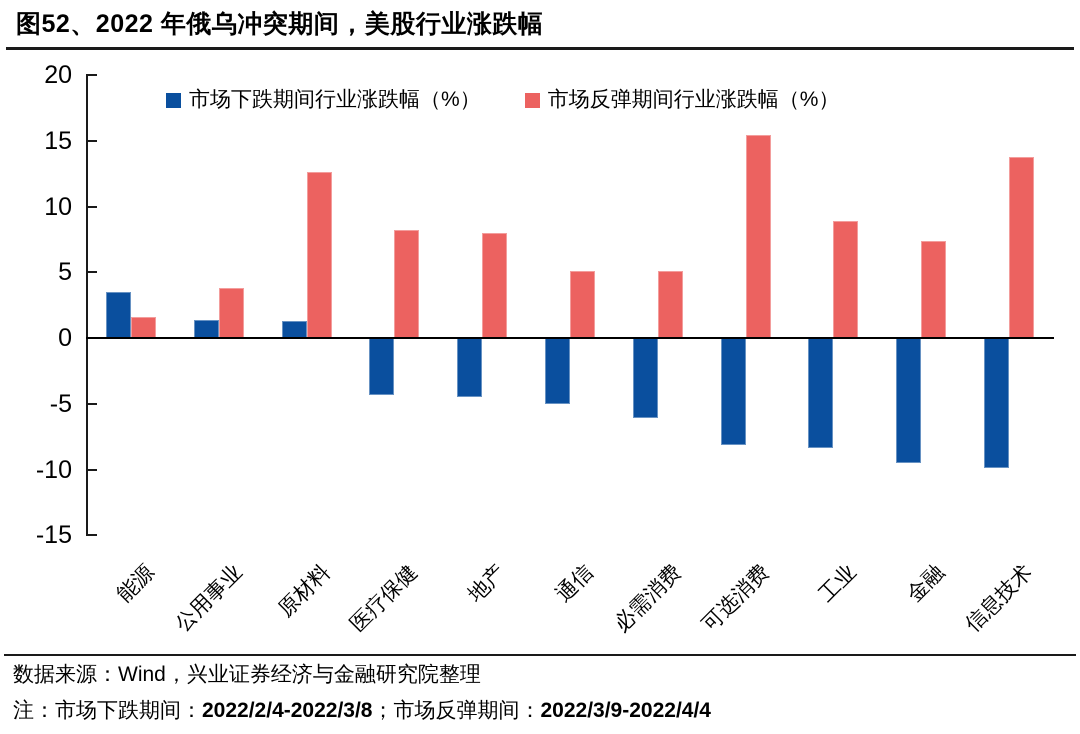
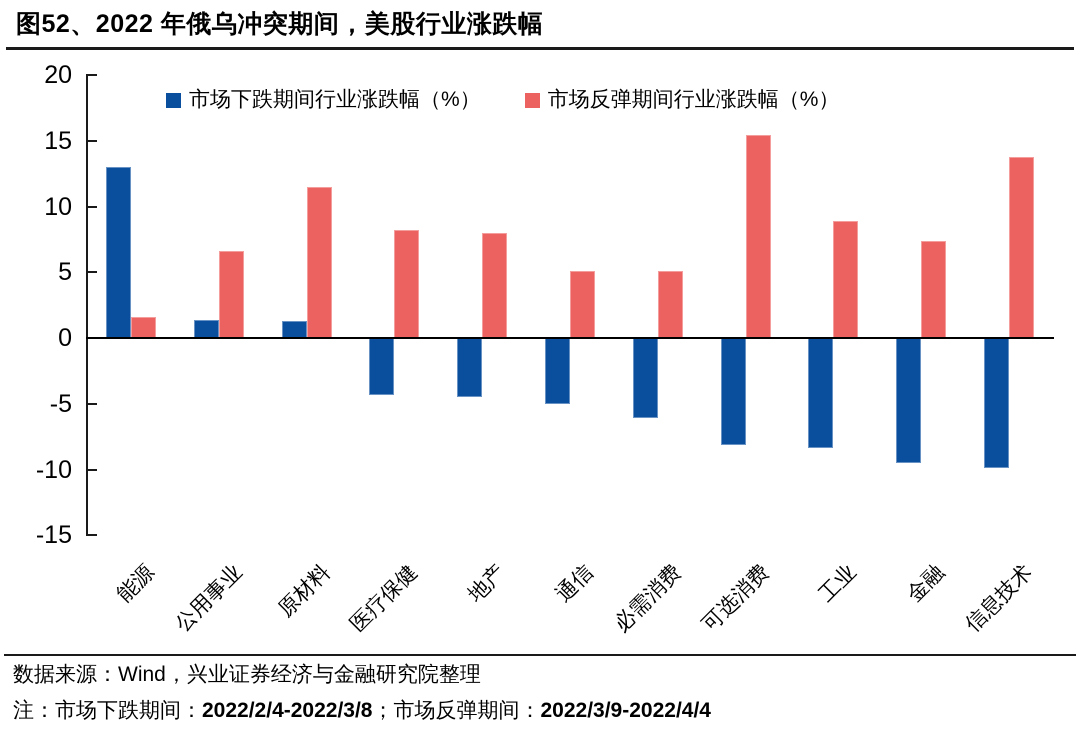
市场下跌期间行业涨跌幅（%）/能源: 3.5 -> 13.0
市场反弹期间行业涨跌幅（%）/公用事业: 3.8 -> 6.6
市场反弹期间行业涨跌幅（%）/原材料: 12.6 -> 11.5
